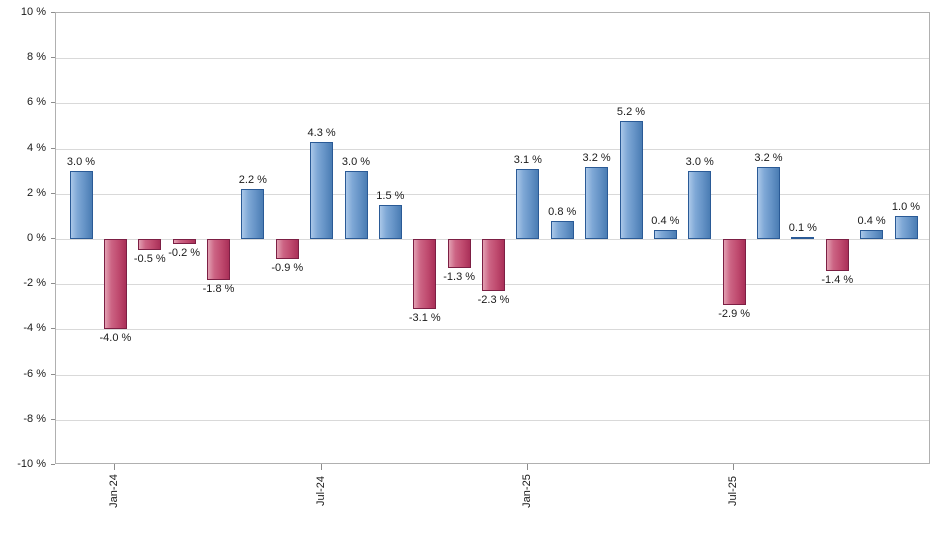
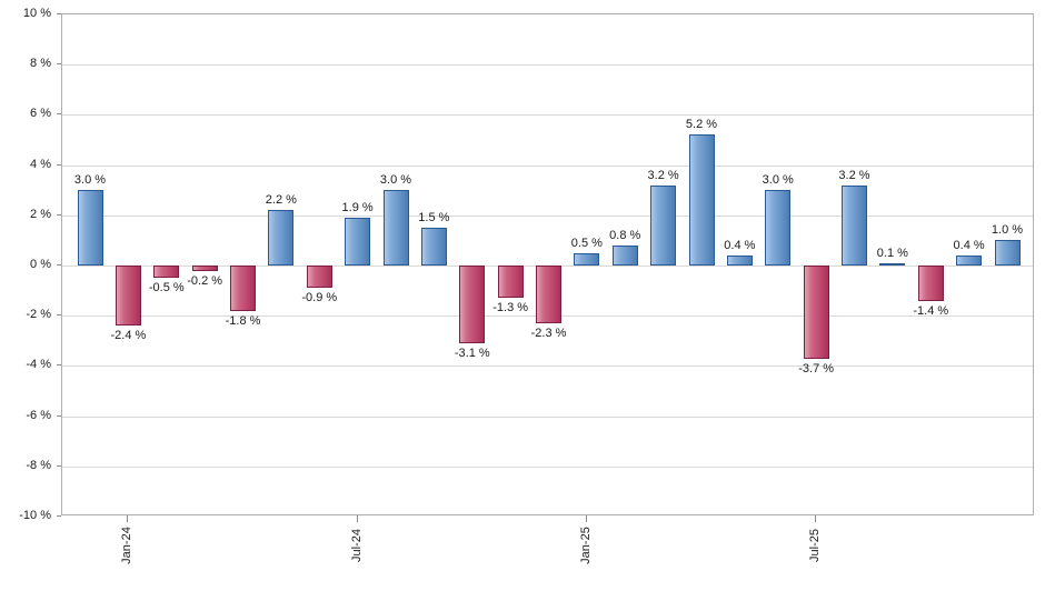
Jan-24: -4.0 -> -2.4
Jul-24: 4.3 -> 1.9
Jan-25: 3.1 -> 0.5
Jul-25: -2.9 -> -3.7
